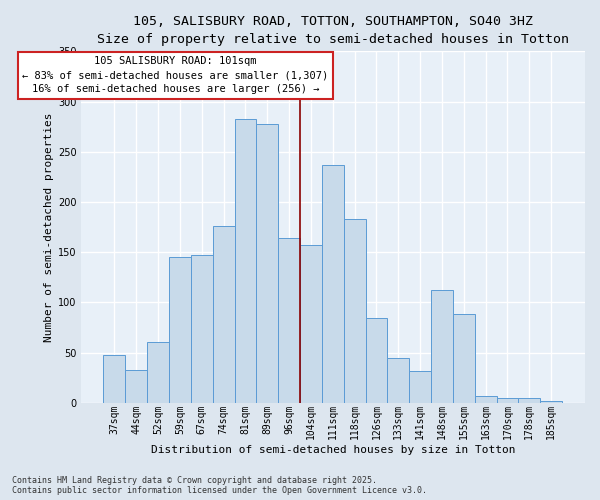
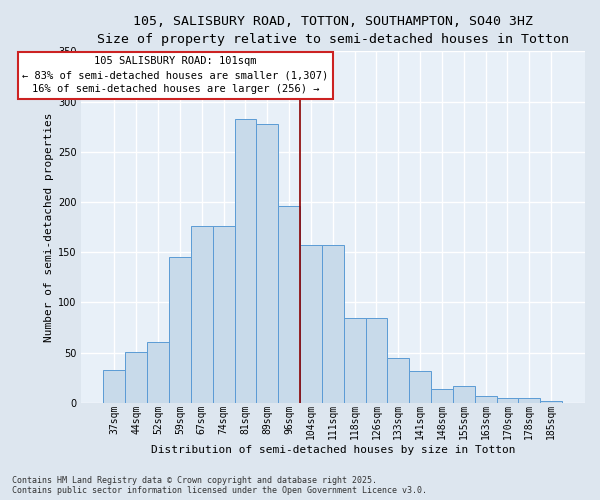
37sqm: 48 -> 33
44sqm: 33 -> 51
67sqm: 147 -> 176
96sqm: 164 -> 196
111sqm: 237 -> 157
118sqm: 183 -> 84
148sqm: 112 -> 14
155sqm: 88 -> 17
